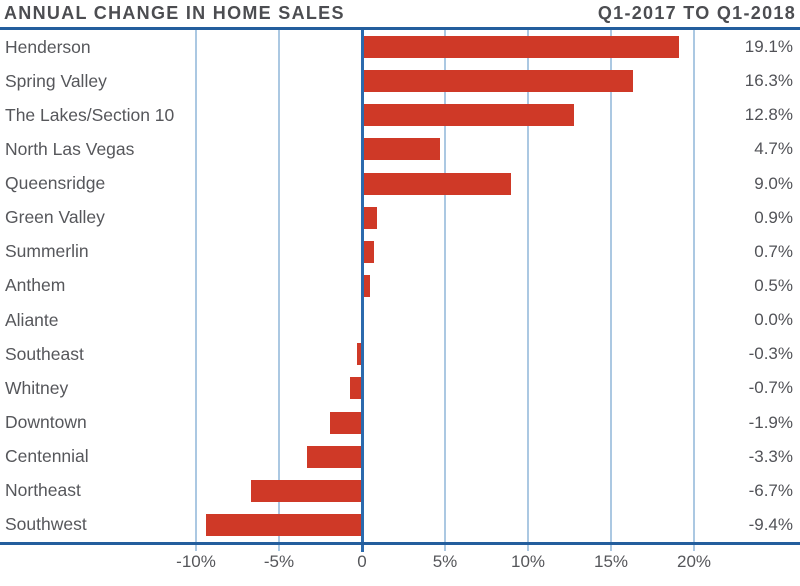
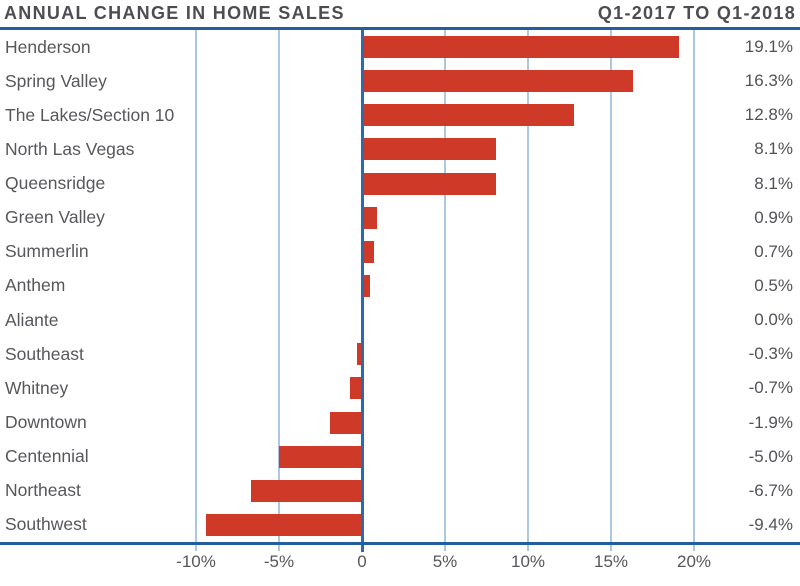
North Las Vegas: 4.7% -> 8.1%
Queensridge: 9.0% -> 8.1%
Centennial: -3.3% -> -5.0%
